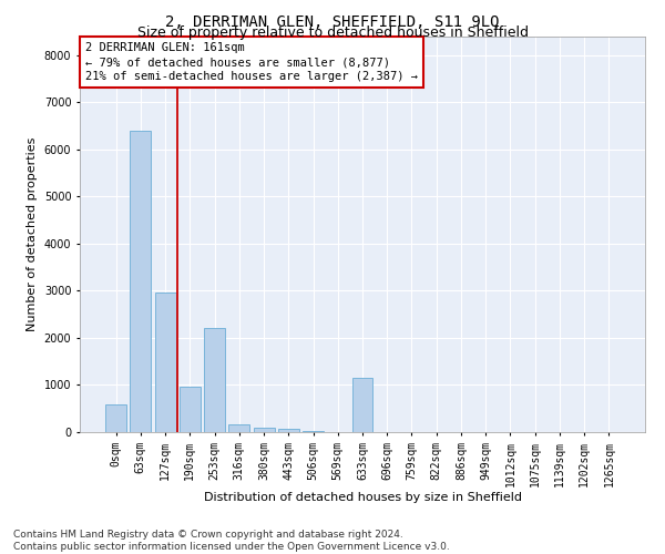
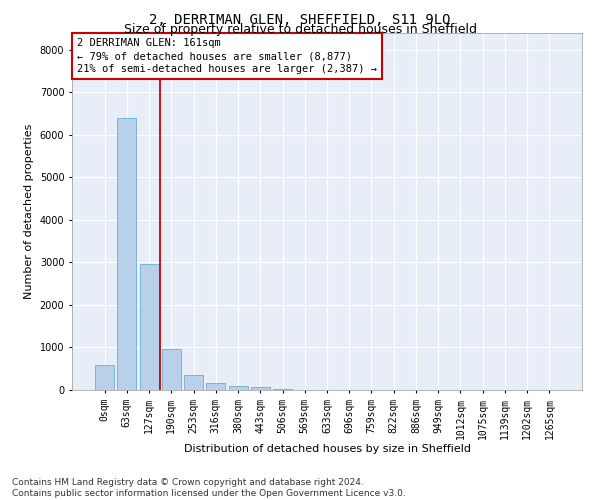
253sqm: 2200 -> 360
633sqm: 1150 -> 0
